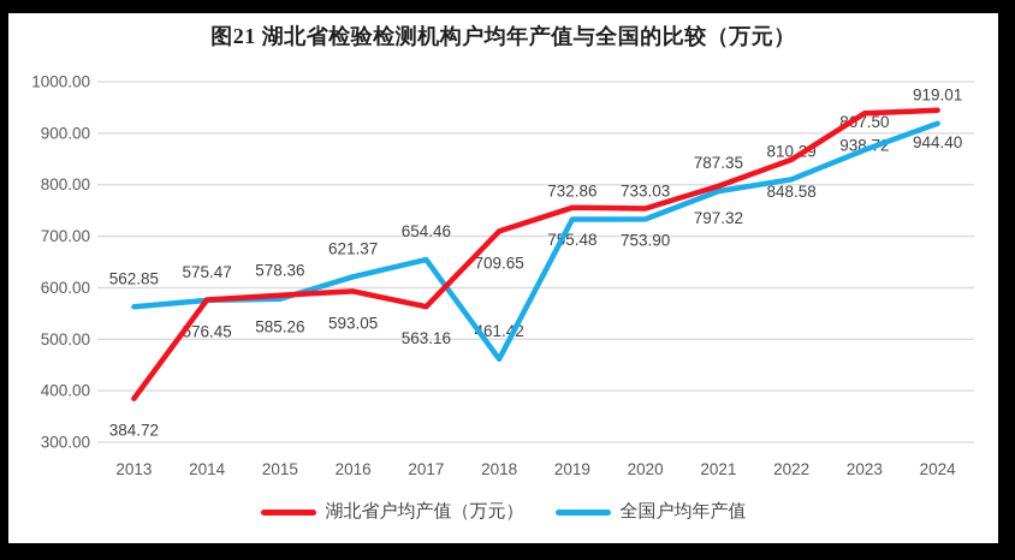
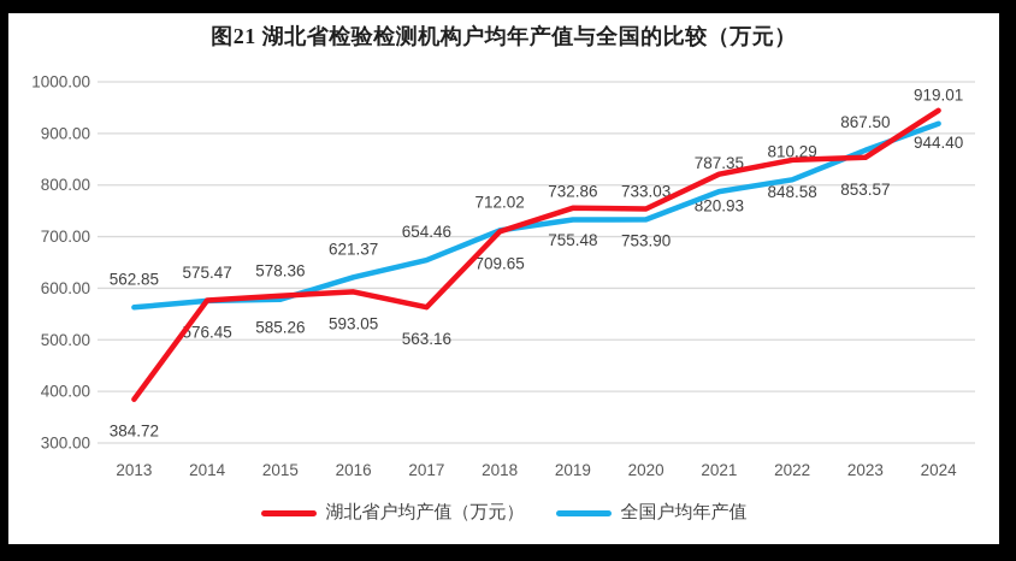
全国户均年产值/2018: 461.42 -> 712.02
湖北省户均产值（万元）/2021: 797.32 -> 820.93
湖北省户均产值（万元）/2023: 938.72 -> 853.57
